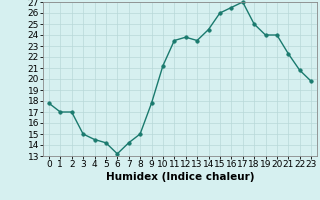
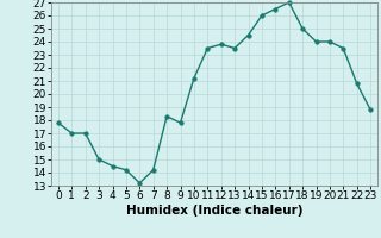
8: 15.0 -> 18.3
21: 22.3 -> 23.5
23: 19.8 -> 18.8
